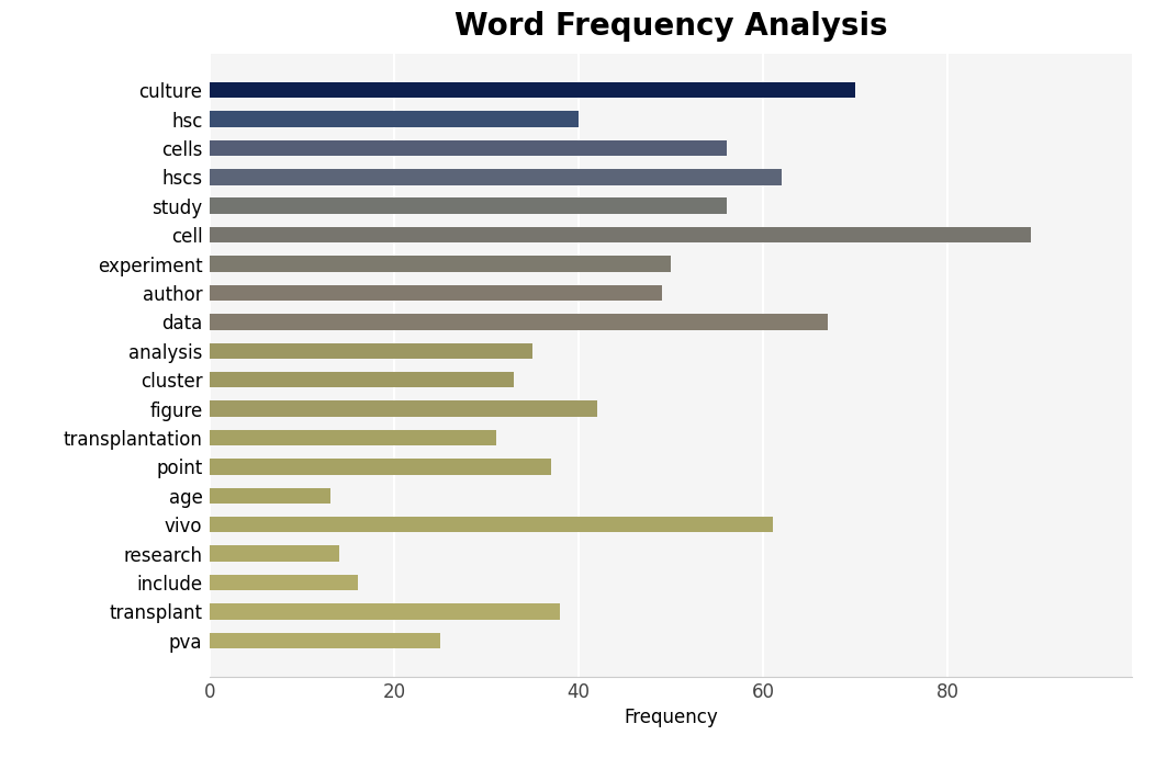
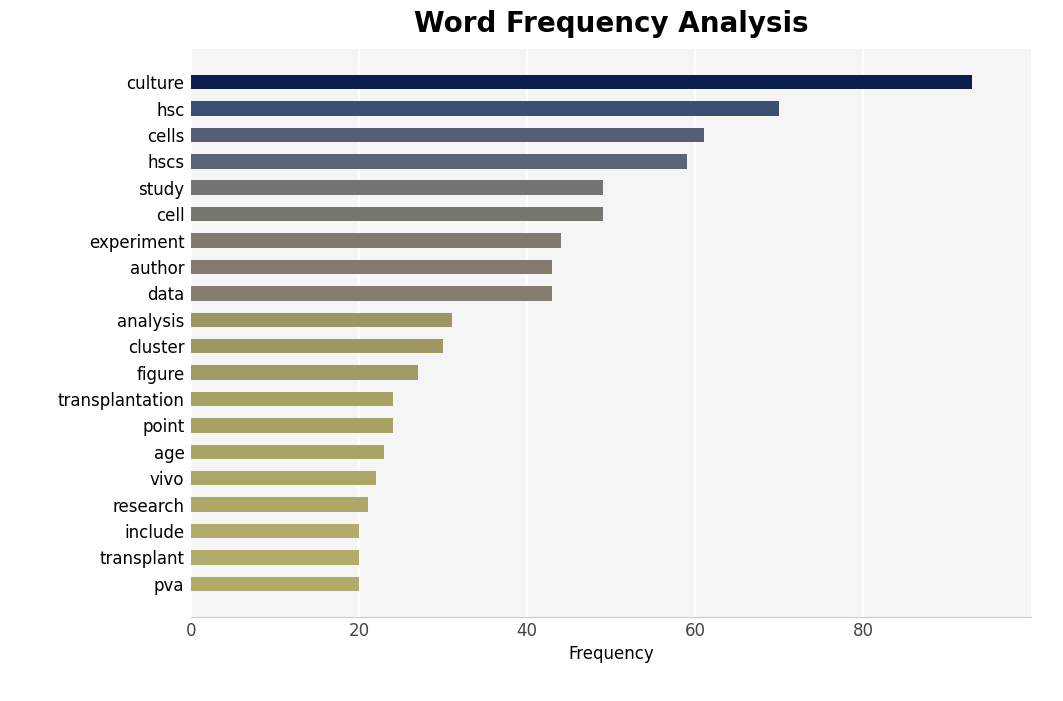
culture: 70 -> 93
hsc: 40 -> 70
cells: 56 -> 61
hscs: 62 -> 59
study: 56 -> 49
cell: 89 -> 49
experiment: 50 -> 44
author: 49 -> 43
data: 67 -> 43
analysis: 35 -> 31
cluster: 33 -> 30
figure: 42 -> 27
transplantation: 31 -> 24
point: 37 -> 24
age: 13 -> 23
vivo: 61 -> 22
research: 14 -> 21
include: 16 -> 20
transplant: 38 -> 20
pva: 25 -> 20
